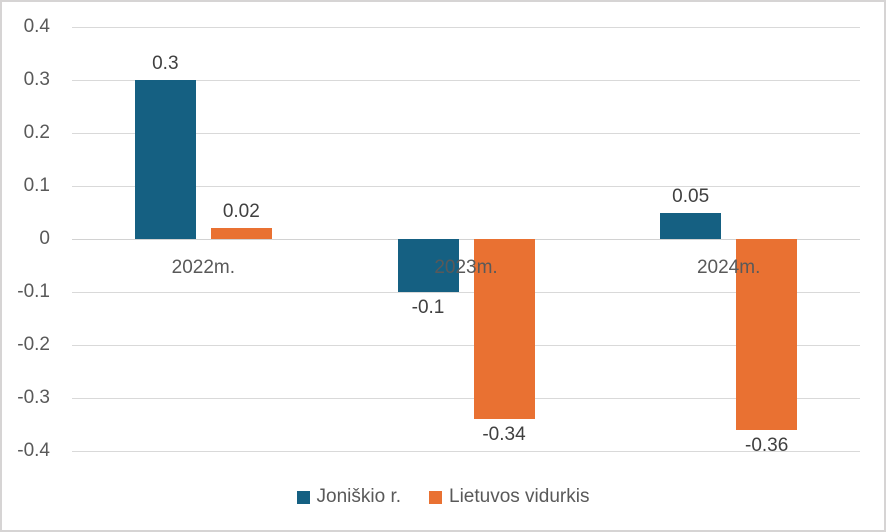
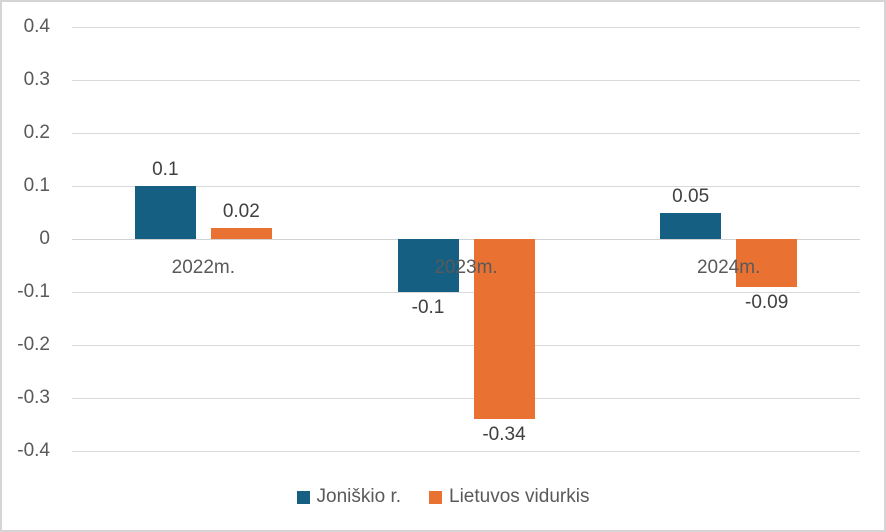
Joniškio r./2022m.: 0.3 -> 0.1
Lietuvos vidurkis/2024m.: -0.36 -> -0.09
